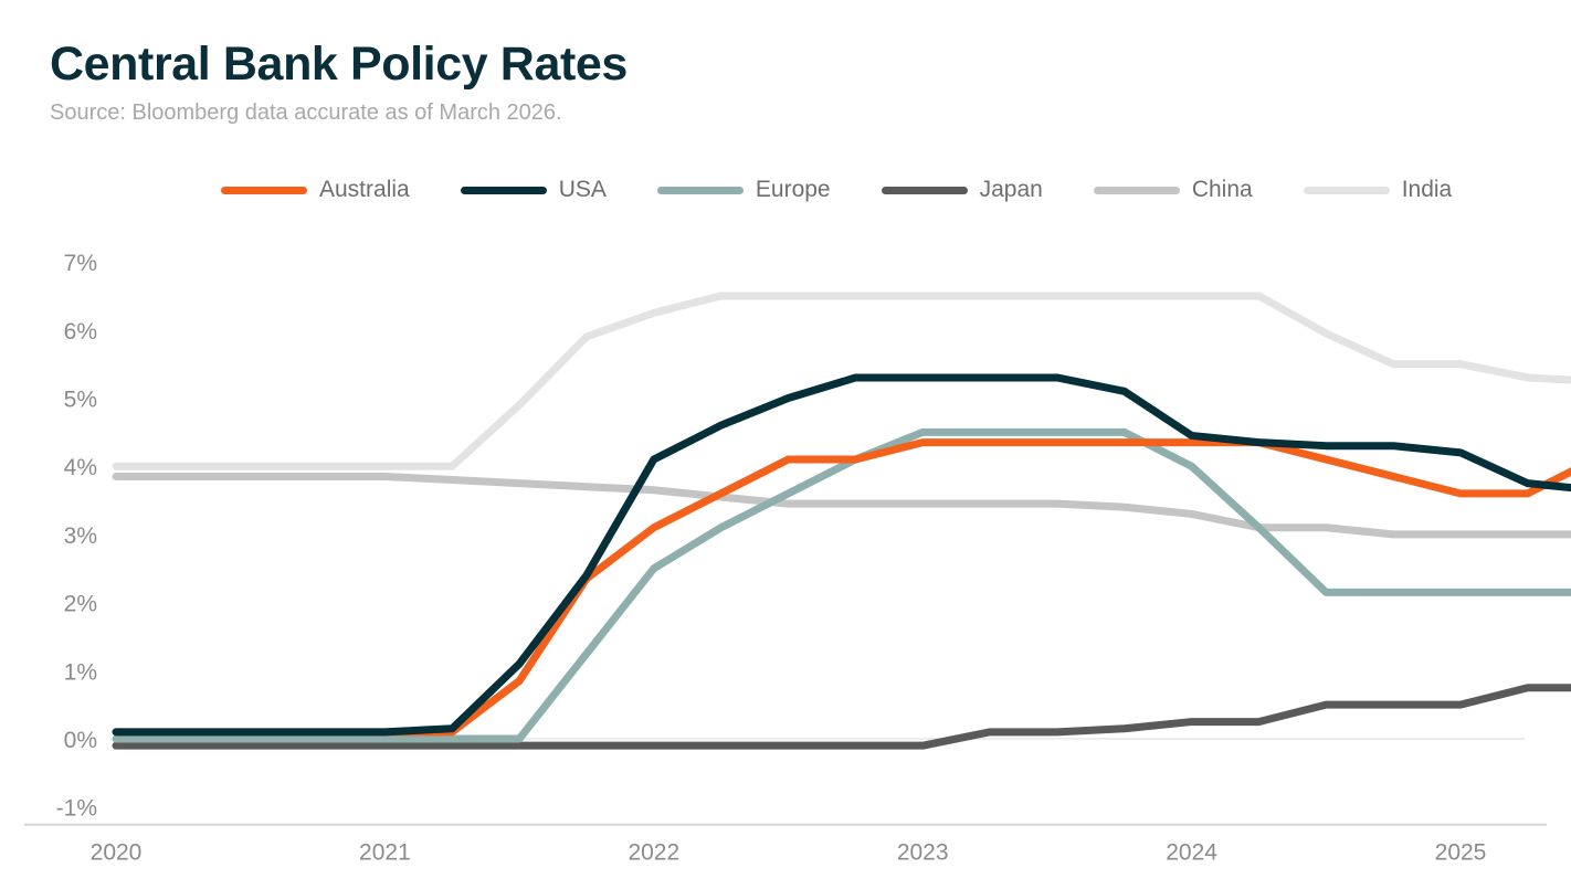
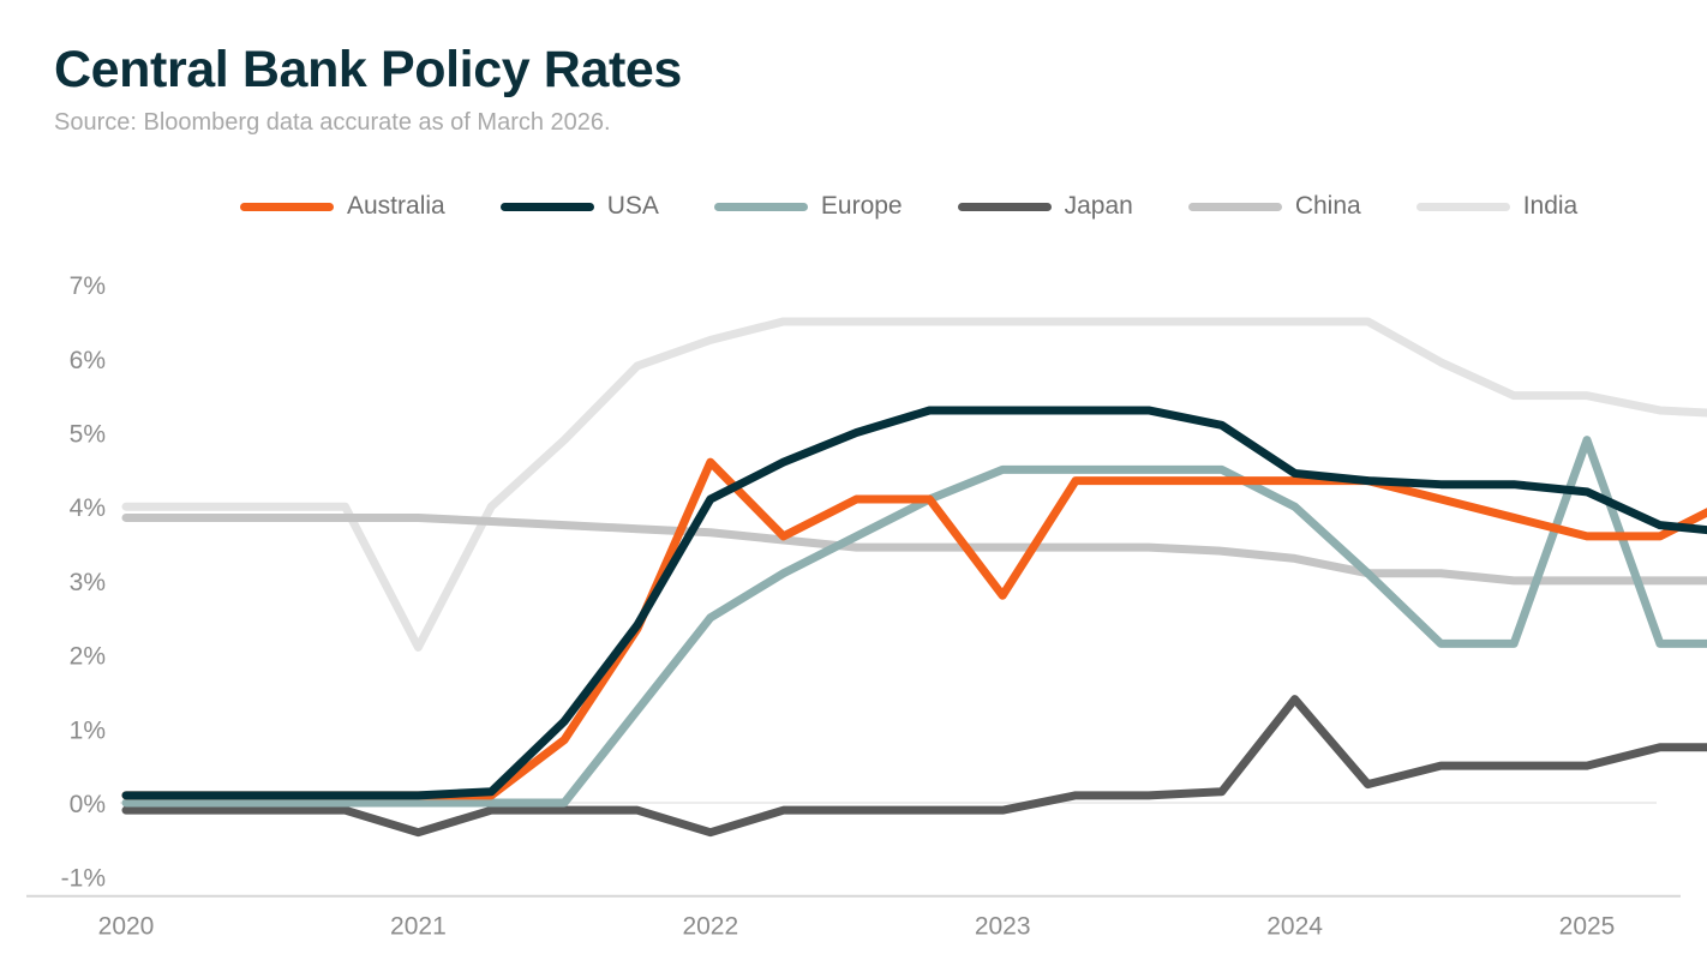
Japan/2021: -0.1% -> -0.4%
India/2021: 4.0% -> 2.1%
Australia/2022: 3.1% -> 4.6%
Japan/2022: -0.1% -> -0.4%
Australia/2023: 4.3% -> 2.8%
Japan/2024: 0.2% -> 1.4%
Europe/2025: 2.1% -> 4.9%
